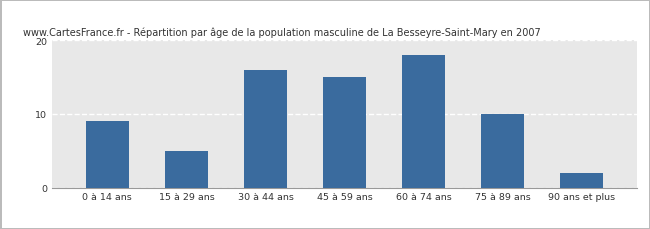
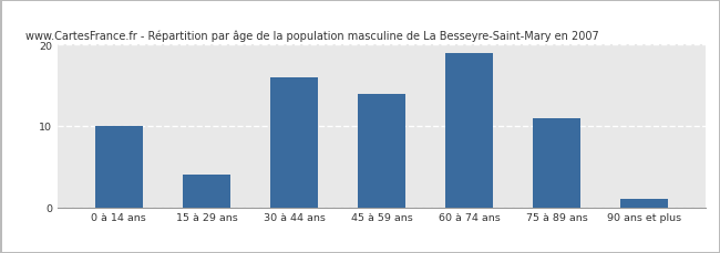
0 à 14 ans: 9 -> 10
15 à 29 ans: 5 -> 4
45 à 59 ans: 15 -> 14
60 à 74 ans: 18 -> 19
75 à 89 ans: 10 -> 11
90 ans et plus: 2 -> 1
